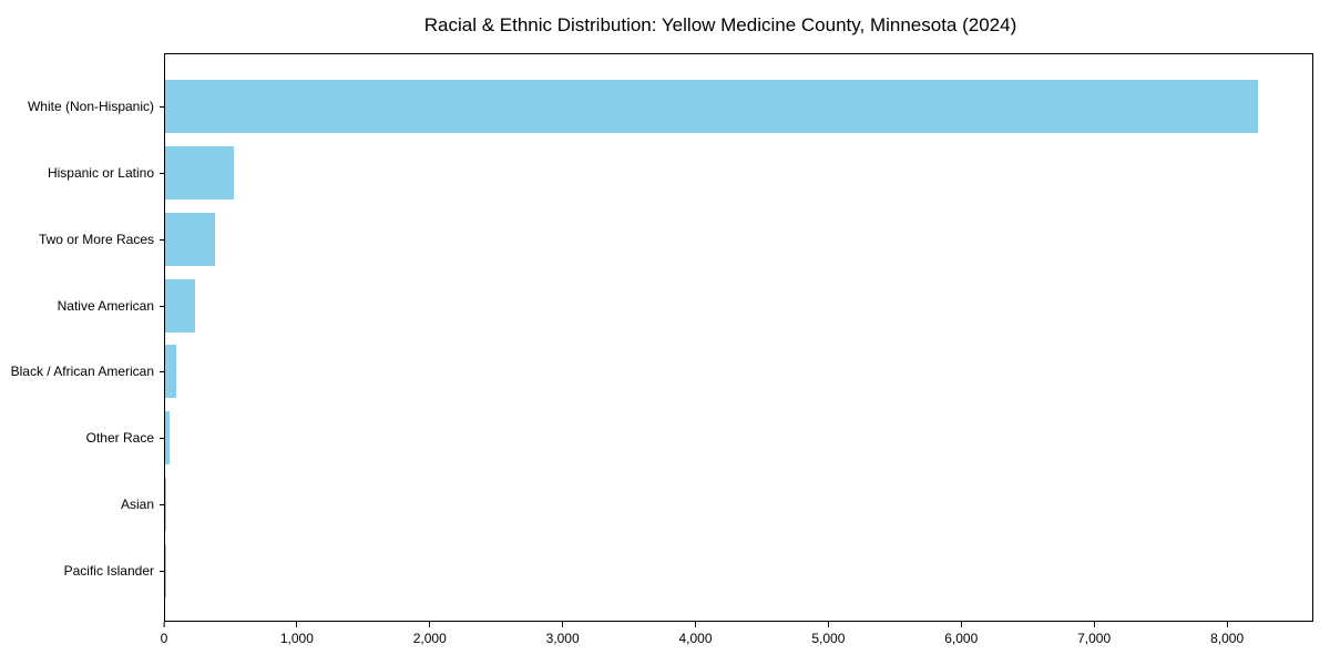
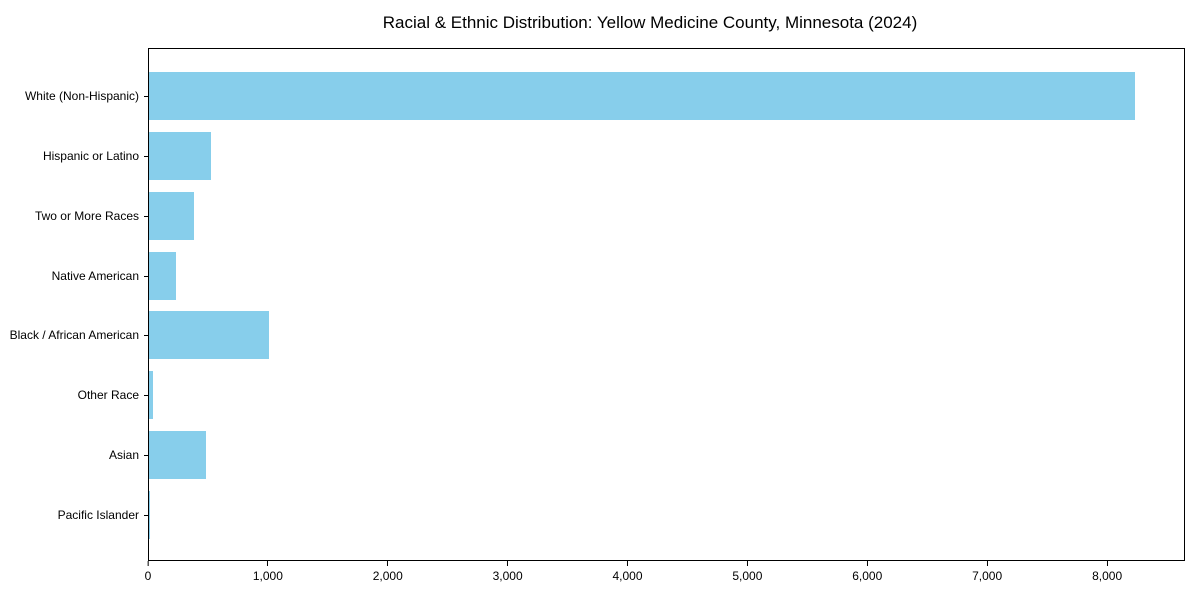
Black / African American: 90 -> 1000
Asian: 10 -> 480
